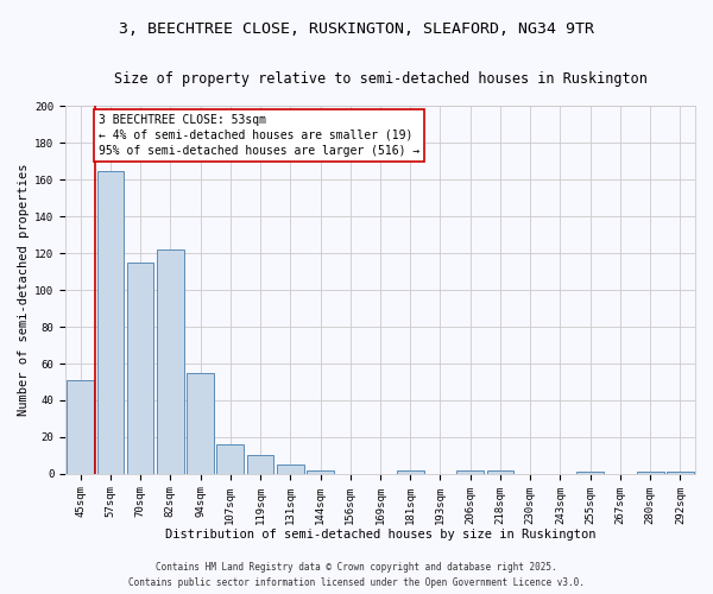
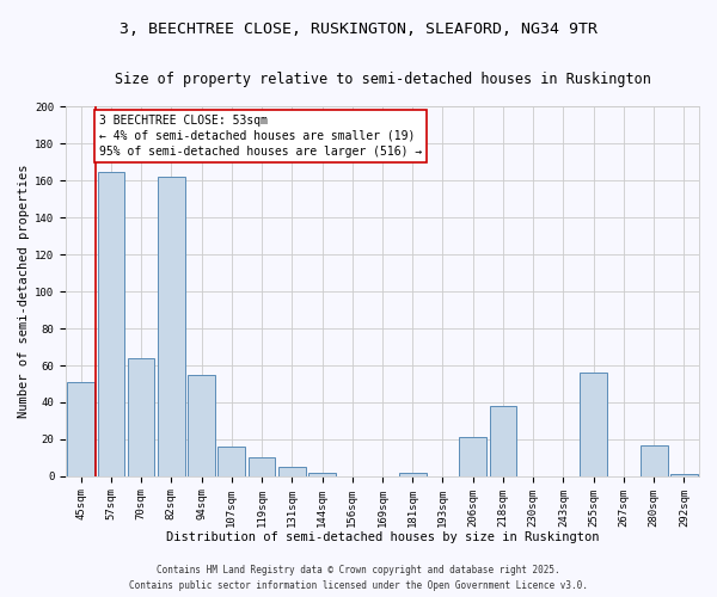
70sqm: 115 -> 64
82sqm: 122 -> 162
206sqm: 2 -> 21
218sqm: 2 -> 38
255sqm: 1 -> 56
280sqm: 1 -> 17
